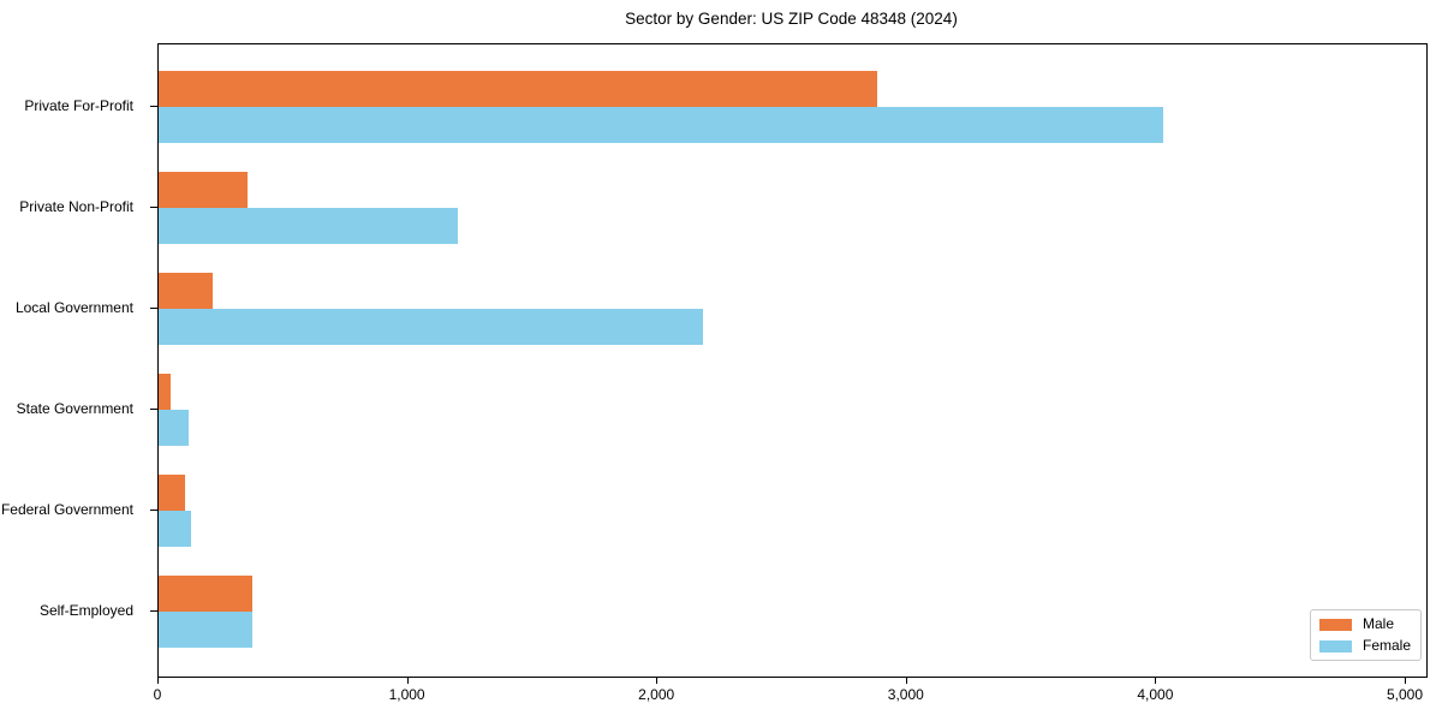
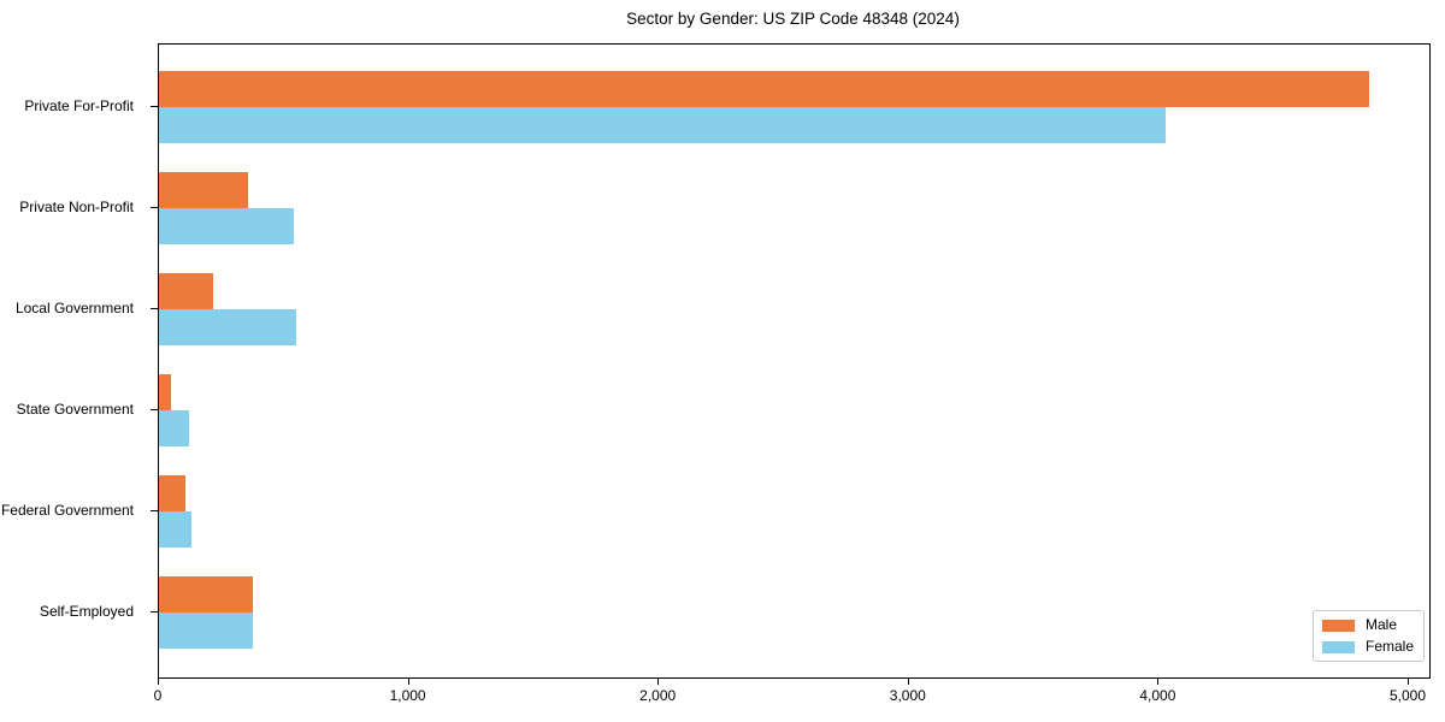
Male/Private For-Profit: 2880 -> 4840
Female/Private Non-Profit: 1200 -> 540
Female/Local Government: 2180 -> 550
